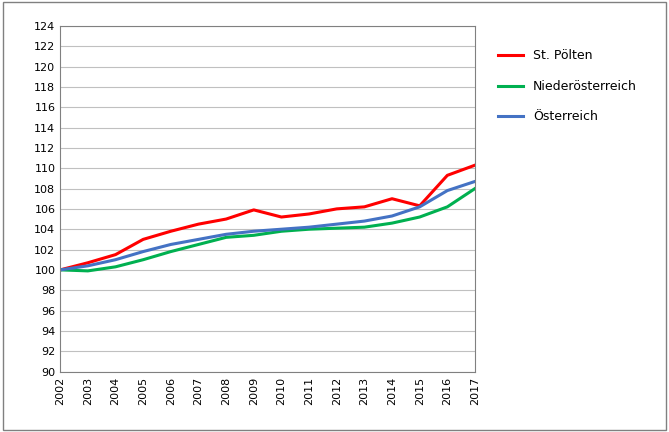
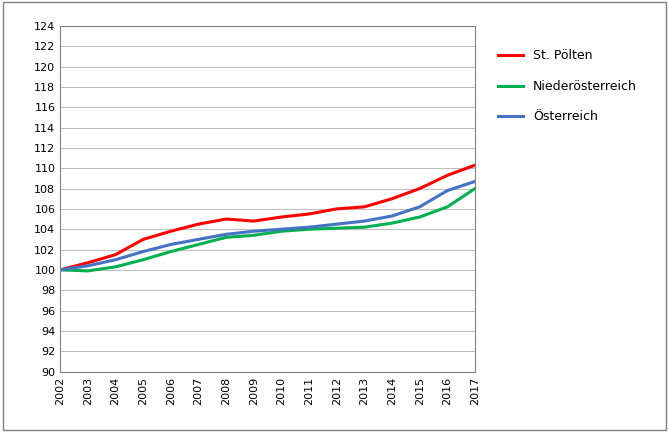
St. Pölten/2009: 105.9 -> 104.8
St. Pölten/2015: 106.3 -> 108.0
